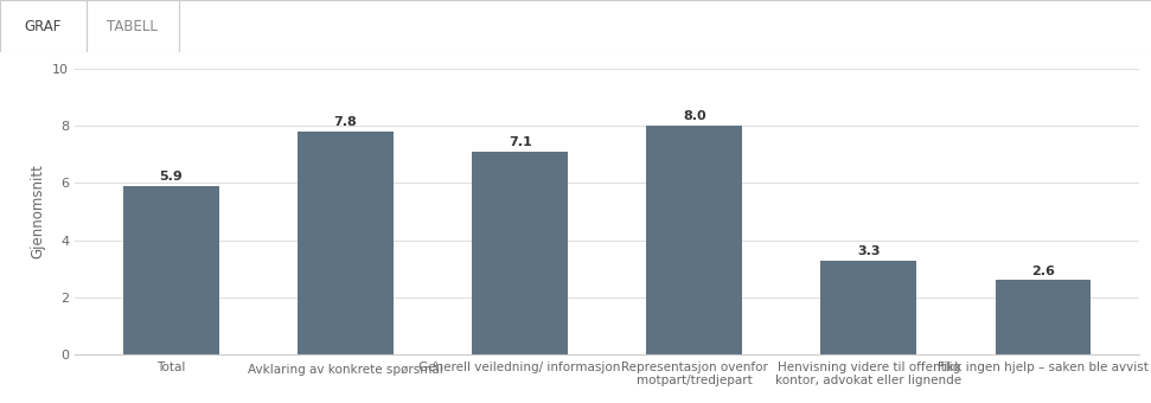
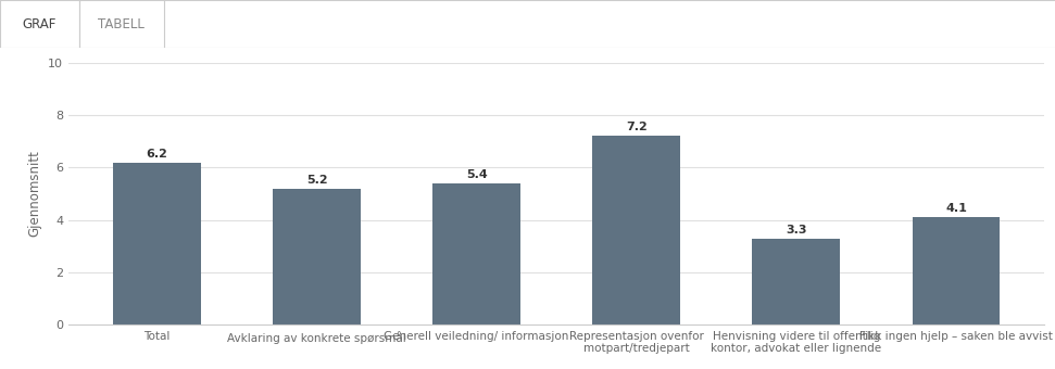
Total: 5.9 -> 6.2
Avklaring av konkrete spørsmål: 7.8 -> 5.2
Generell veiledning/ informasjon: 7.1 -> 5.4
Representasjon ovenfor motpart/tredjepart: 8.0 -> 7.2
Fikk ingen hjelp – saken ble avvist: 2.6 -> 4.1
